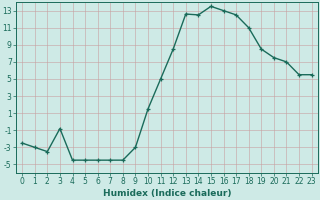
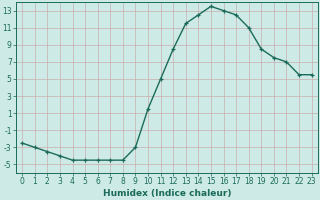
3: -0.8 -> -4.0
13: 12.6 -> 11.5
